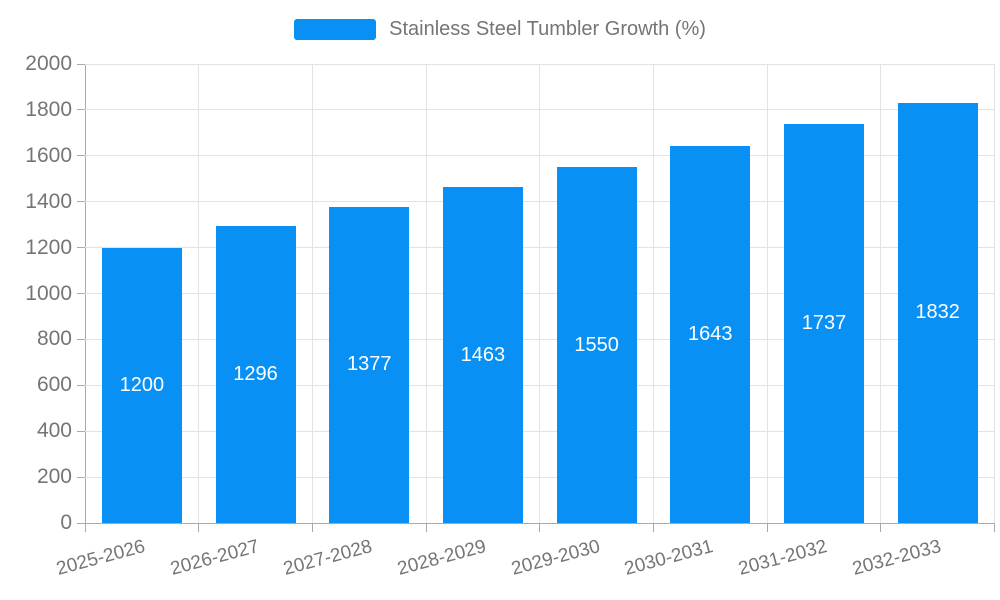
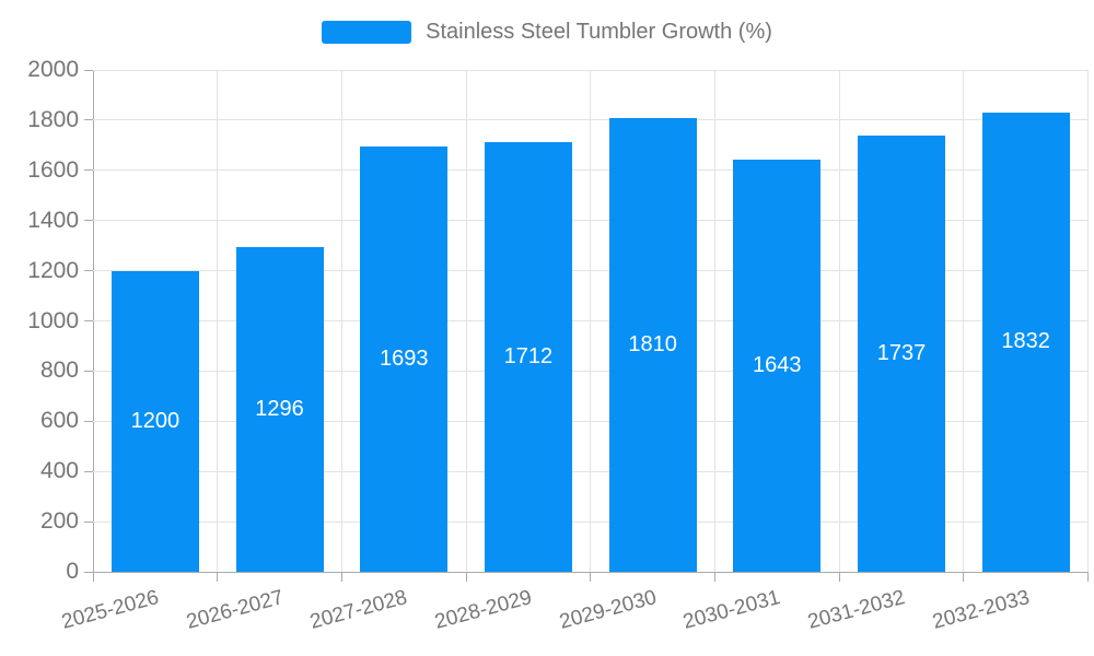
2027-2028: 1377 -> 1693
2028-2029: 1463 -> 1712
2029-2030: 1550 -> 1810
